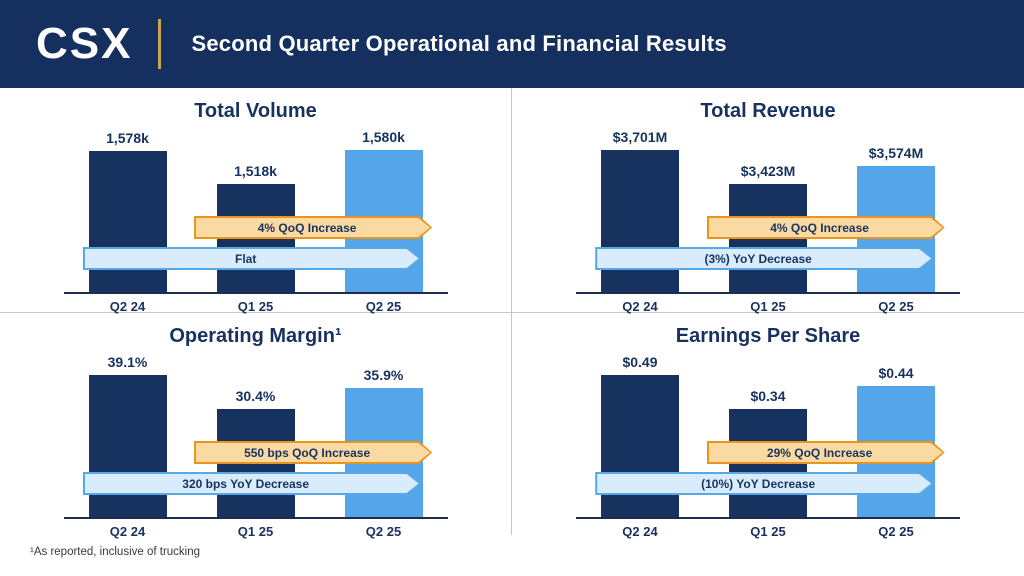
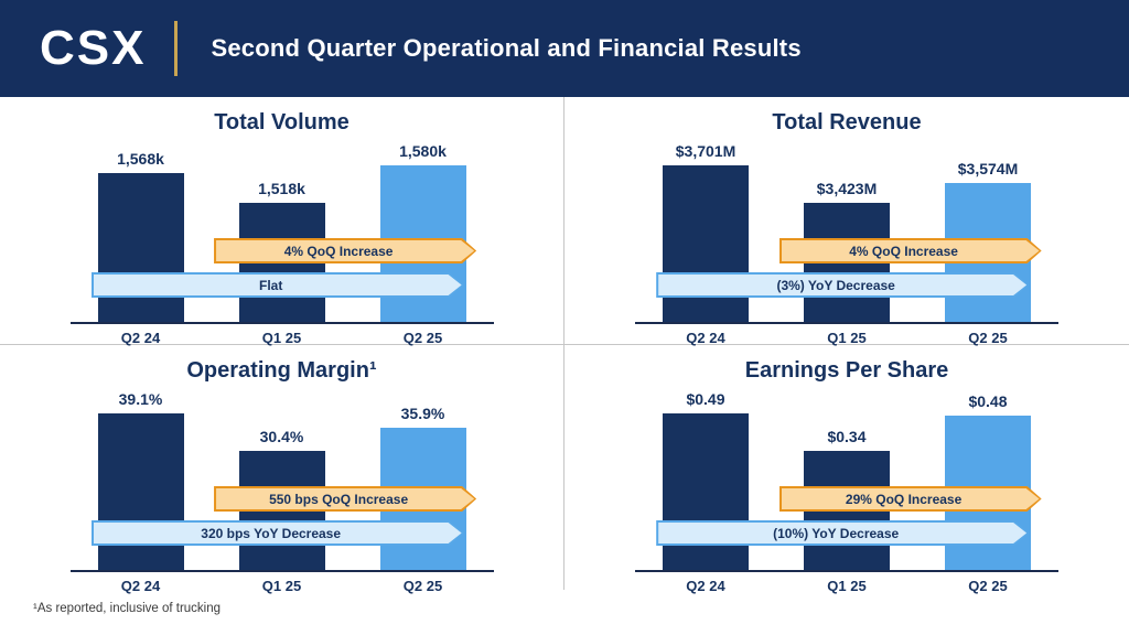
Total Volume/Q2 24: 1,578k -> 1,568k
Earnings Per Share/Q2 25: $0.44 -> $0.48
